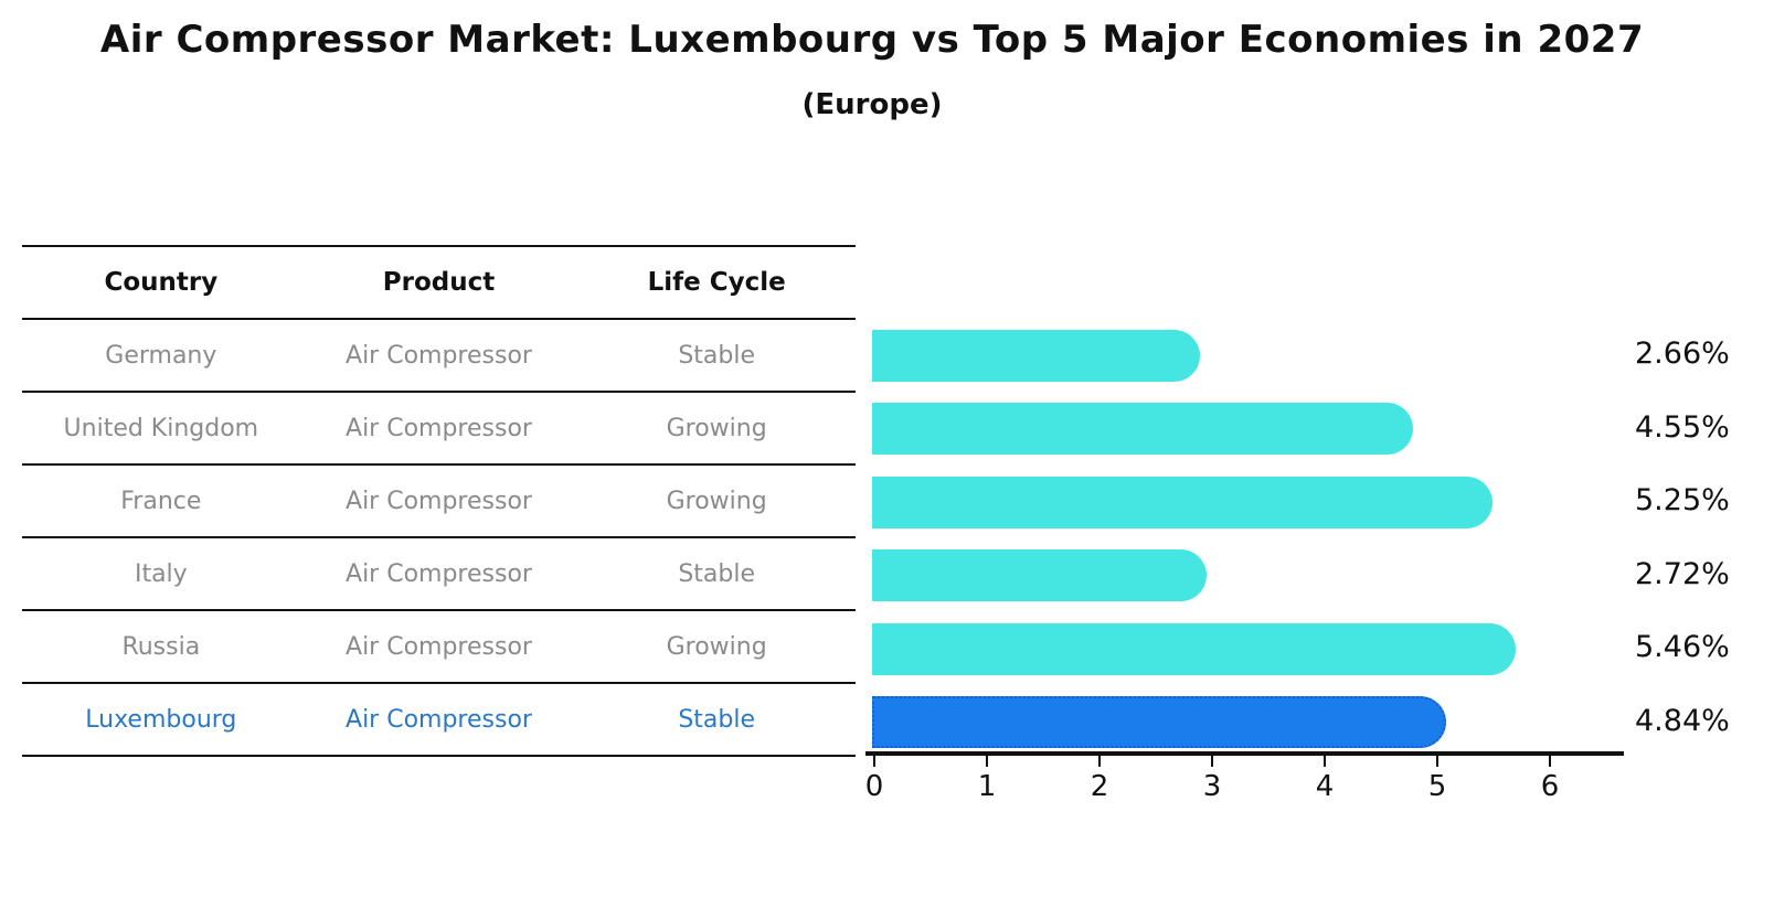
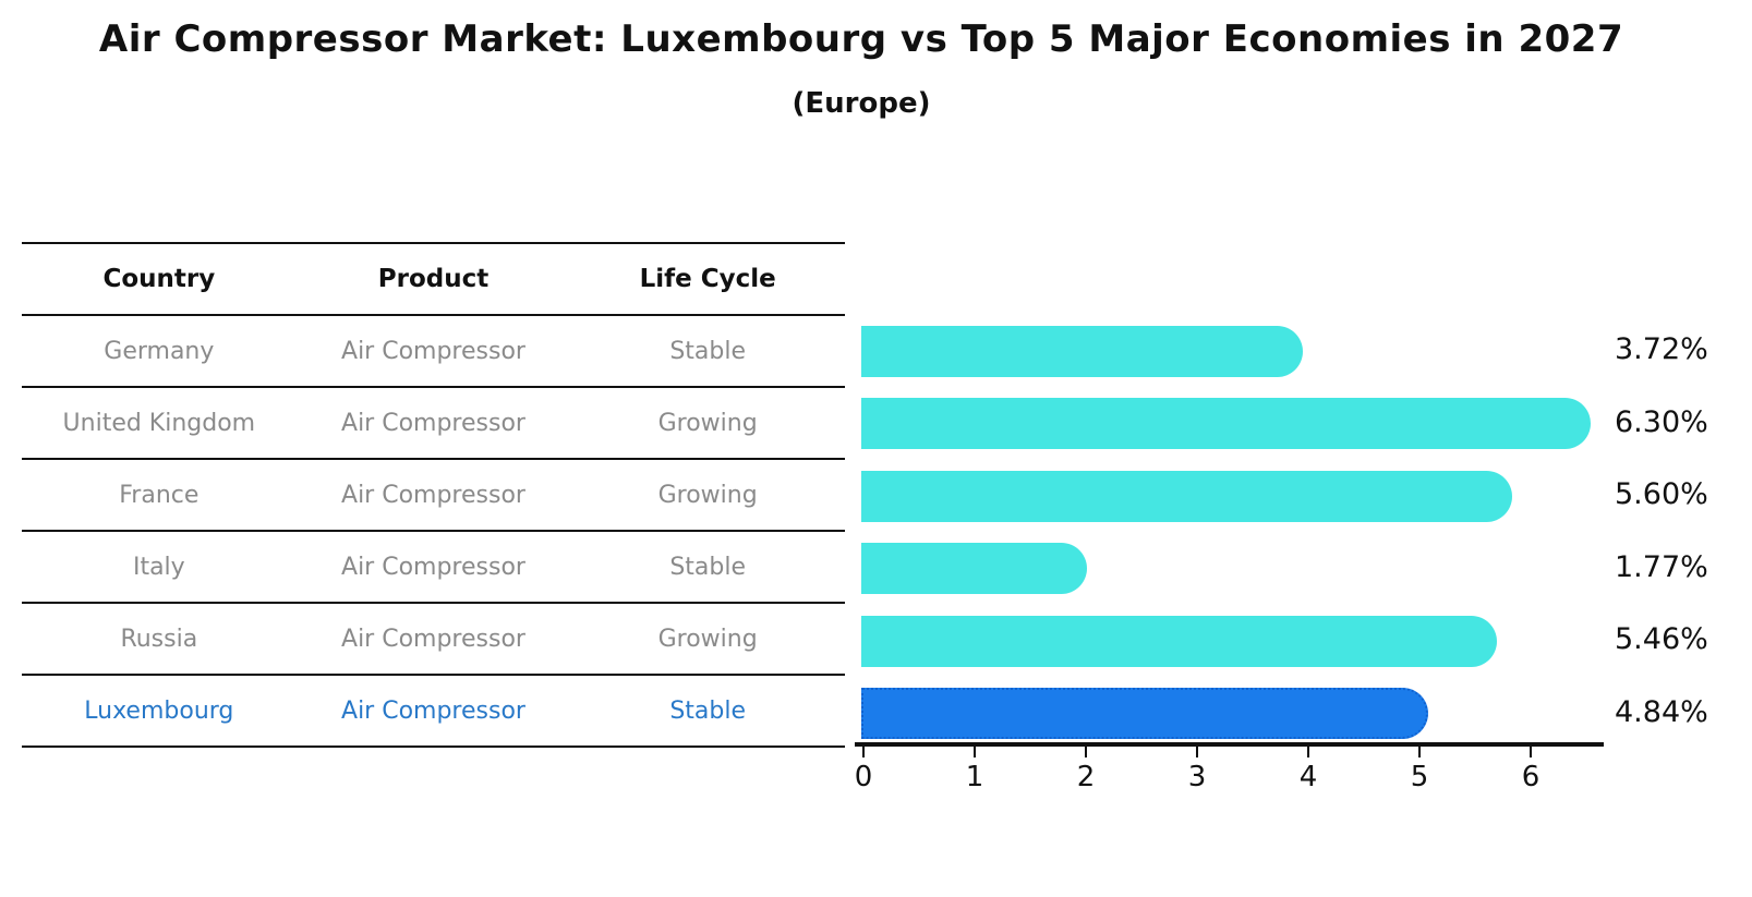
Germany: 2.66% -> 3.72%
United Kingdom: 4.55% -> 6.30%
France: 5.25% -> 5.60%
Italy: 2.72% -> 1.77%
